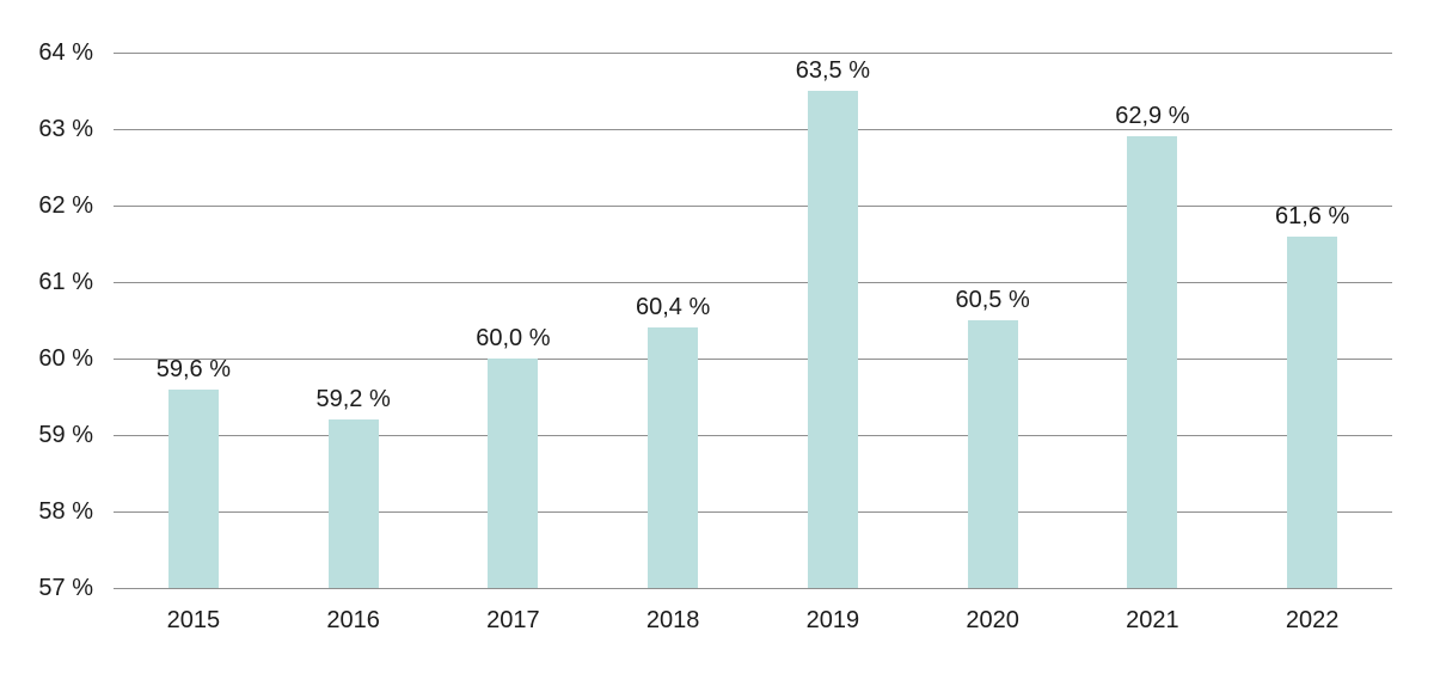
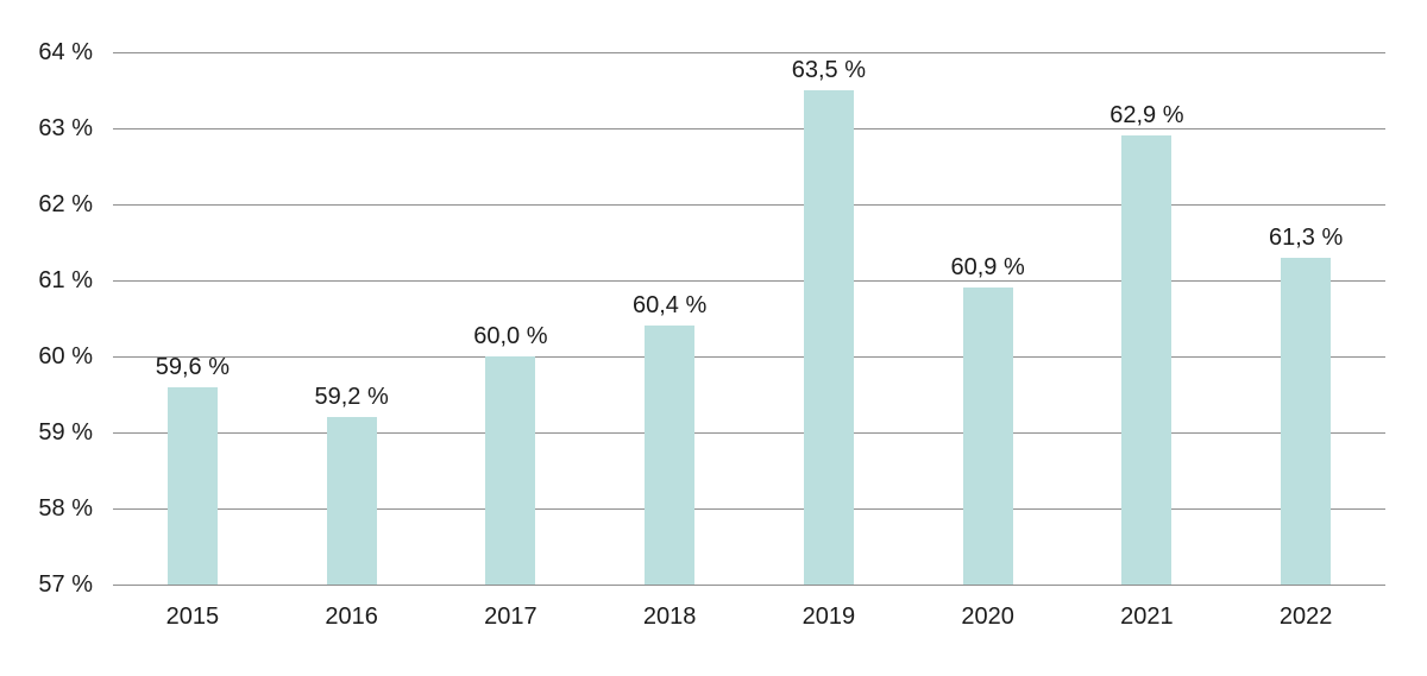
2020: 60,5 -> 60,9
2022: 61,6 -> 61,3
